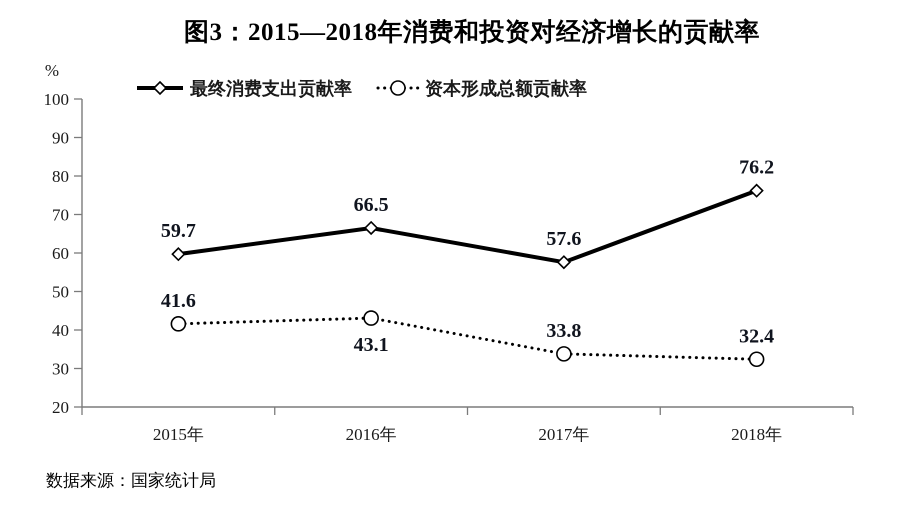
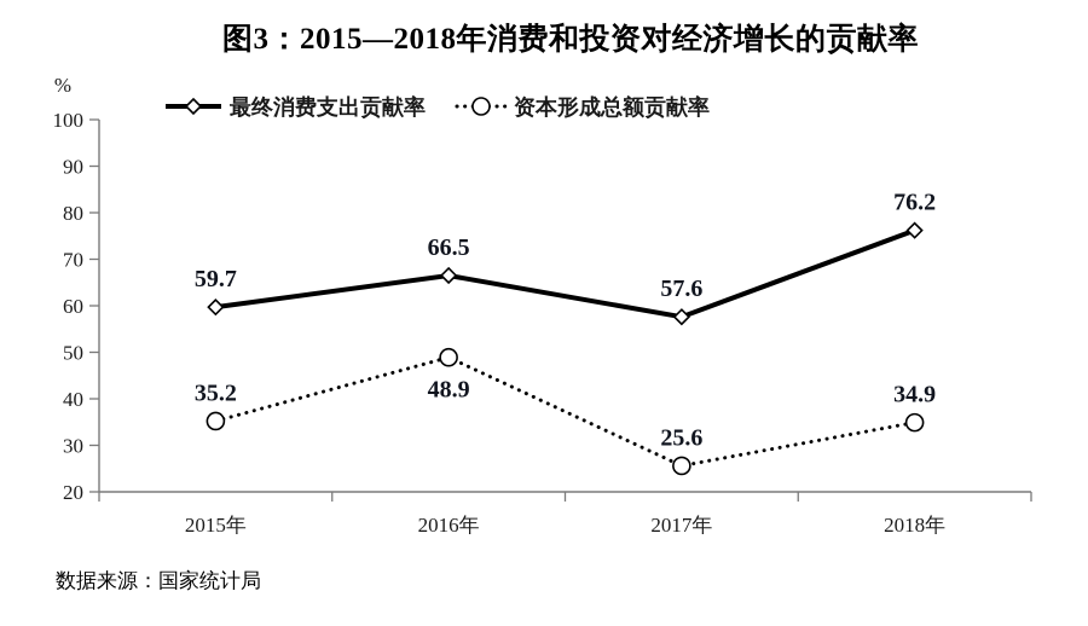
资本形成总额贡献率/2015年: 41.6 -> 35.2
资本形成总额贡献率/2016年: 43.1 -> 48.9
资本形成总额贡献率/2017年: 33.8 -> 25.6
资本形成总额贡献率/2018年: 32.4 -> 34.9
